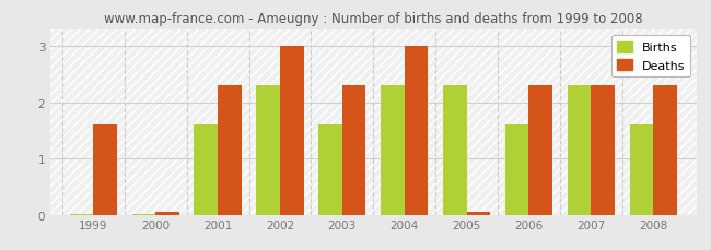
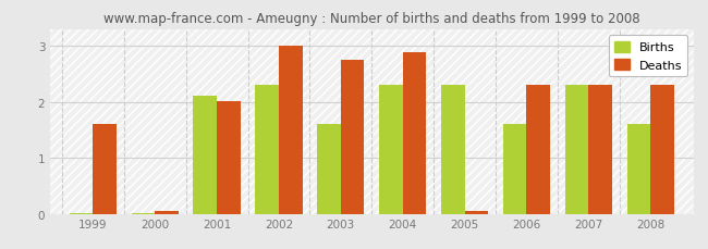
Births/2001: 1.60 -> 2.10
Deaths/2001: 2.30 -> 2.02
Deaths/2003: 2.30 -> 2.74
Deaths/2004: 3.00 -> 2.88
